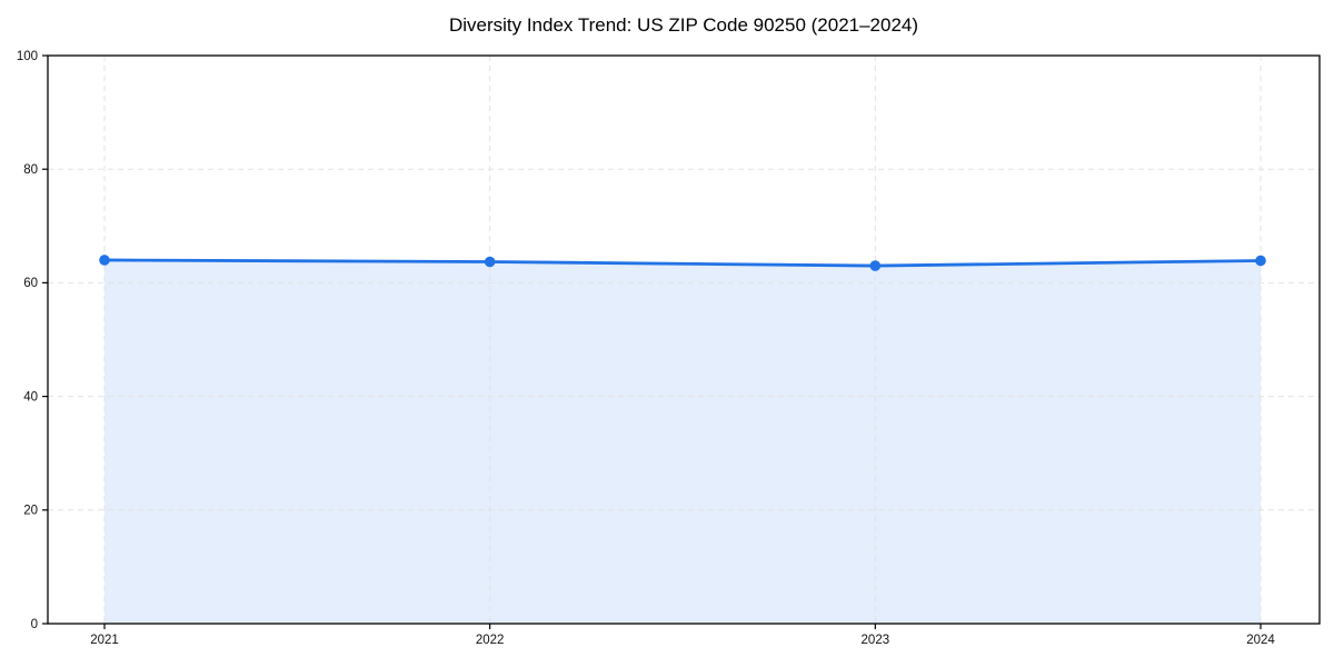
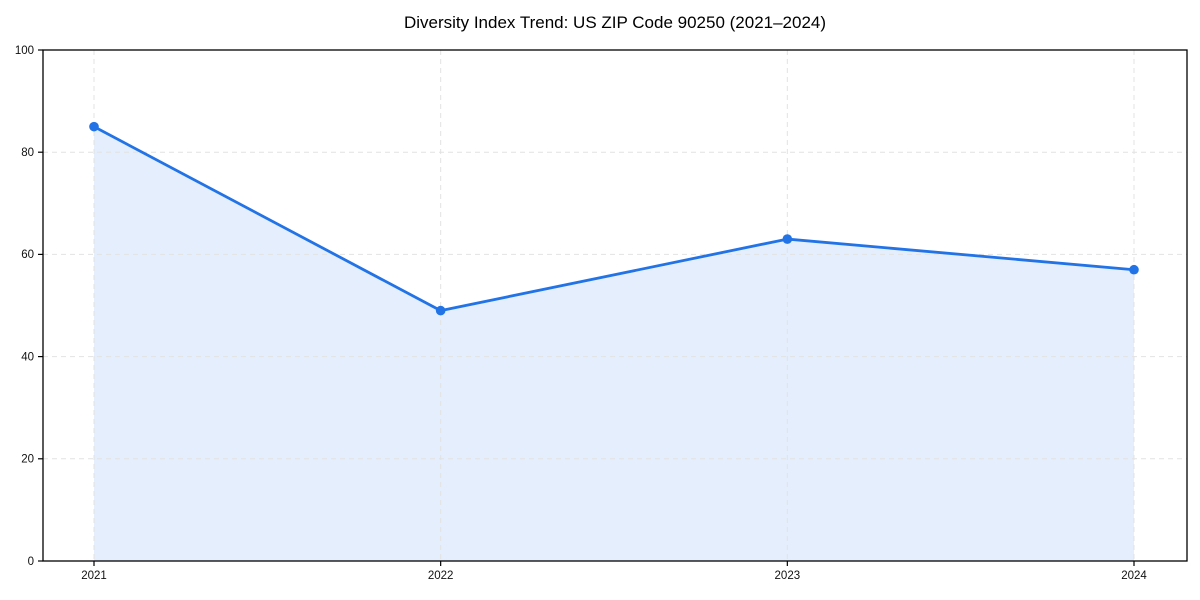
2021: 64 -> 85
2022: 64 -> 49
2024: 64 -> 57
